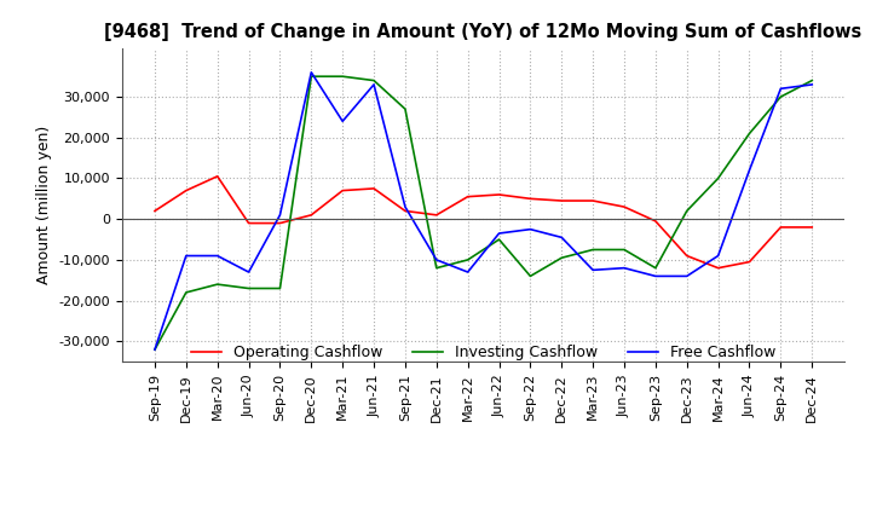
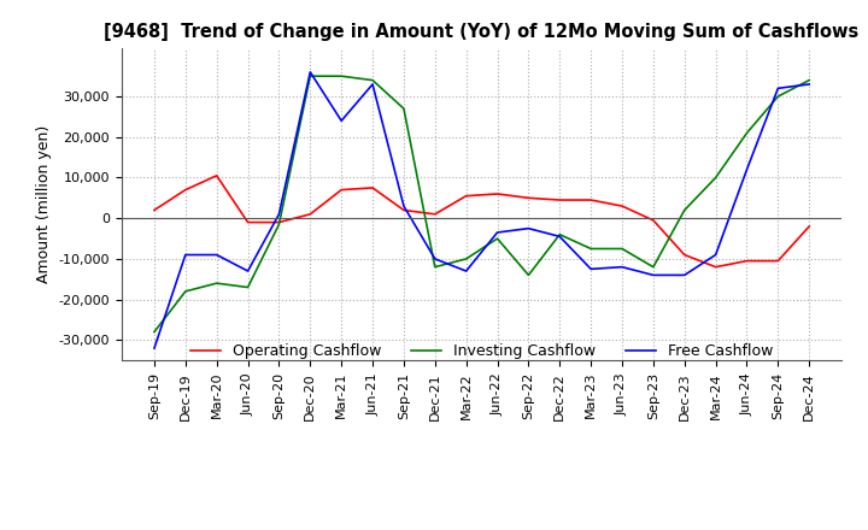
Investing Cashflow/Sep-19: -32,000 -> -28,000
Investing Cashflow/Sep-20: -17,000 -> -1,500
Investing Cashflow/Dec-22: -9,500 -> -4,000
Operating Cashflow/Sep-24: -2,000 -> -10,500
